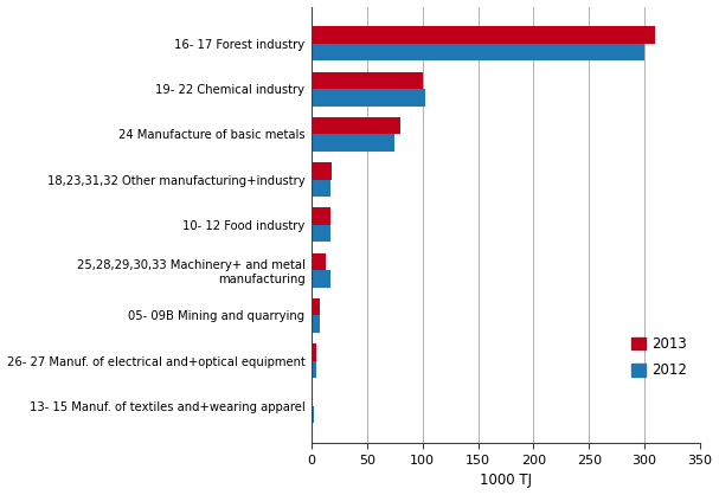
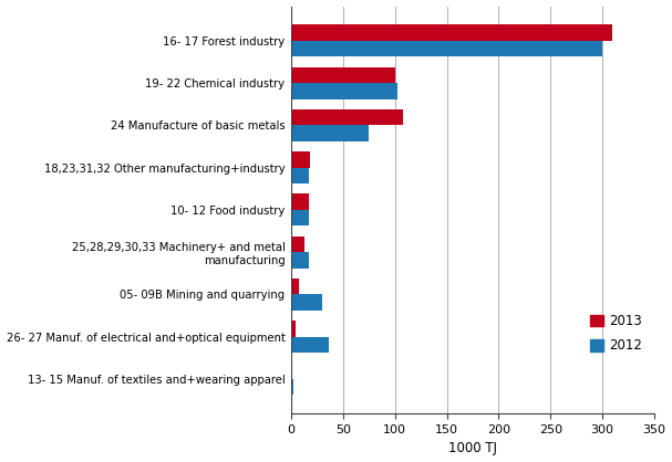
2013/24 Manufacture of basic metals: 80 -> 108
2012/05- 09B Mining and quarrying: 8 -> 30
2012/26- 27 Manuf. of electrical and+optical equipment: 4 -> 36
